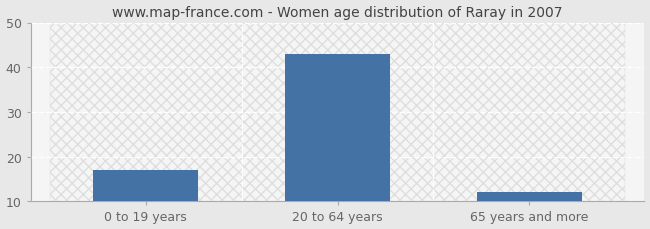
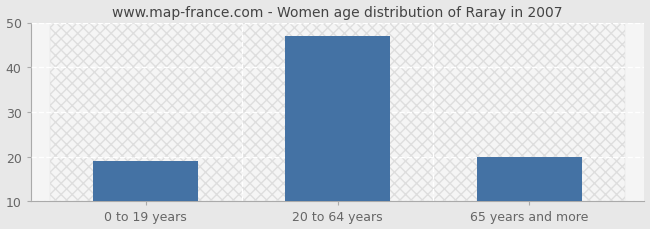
0 to 19 years: 17 -> 19
20 to 64 years: 43 -> 47
65 years and more: 12 -> 20
